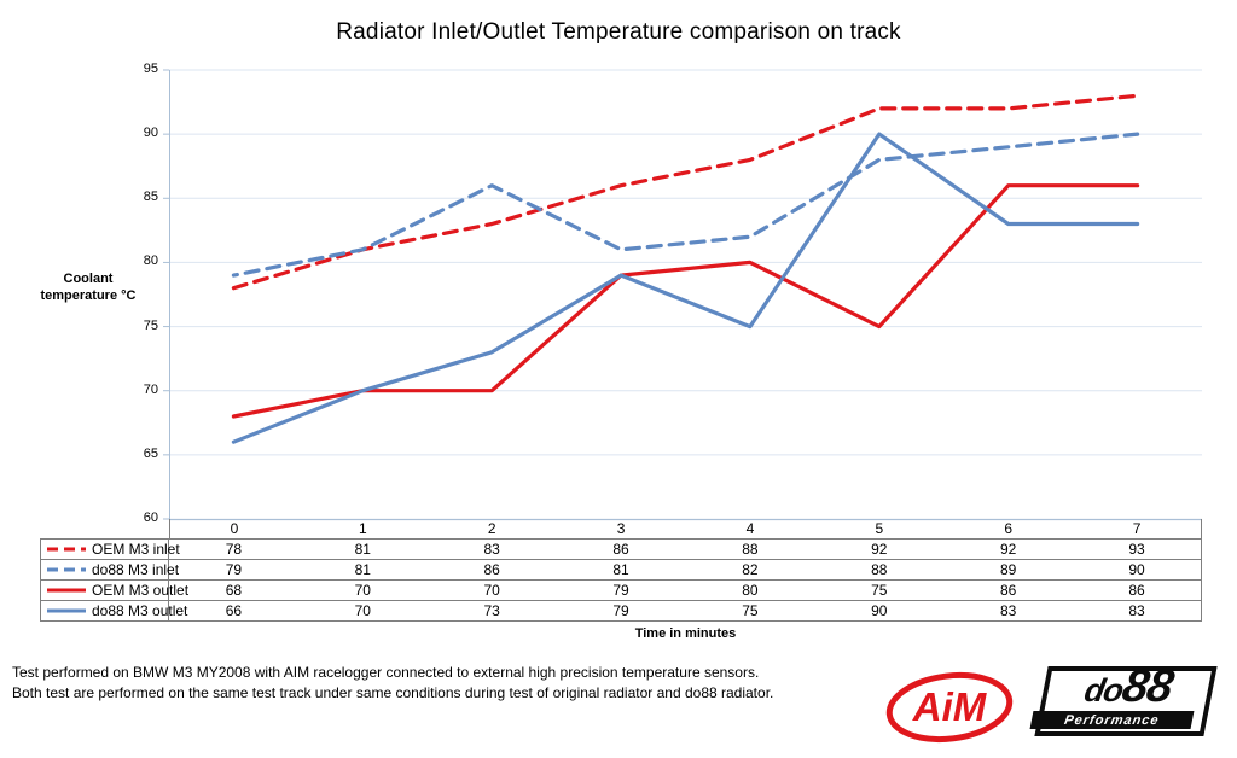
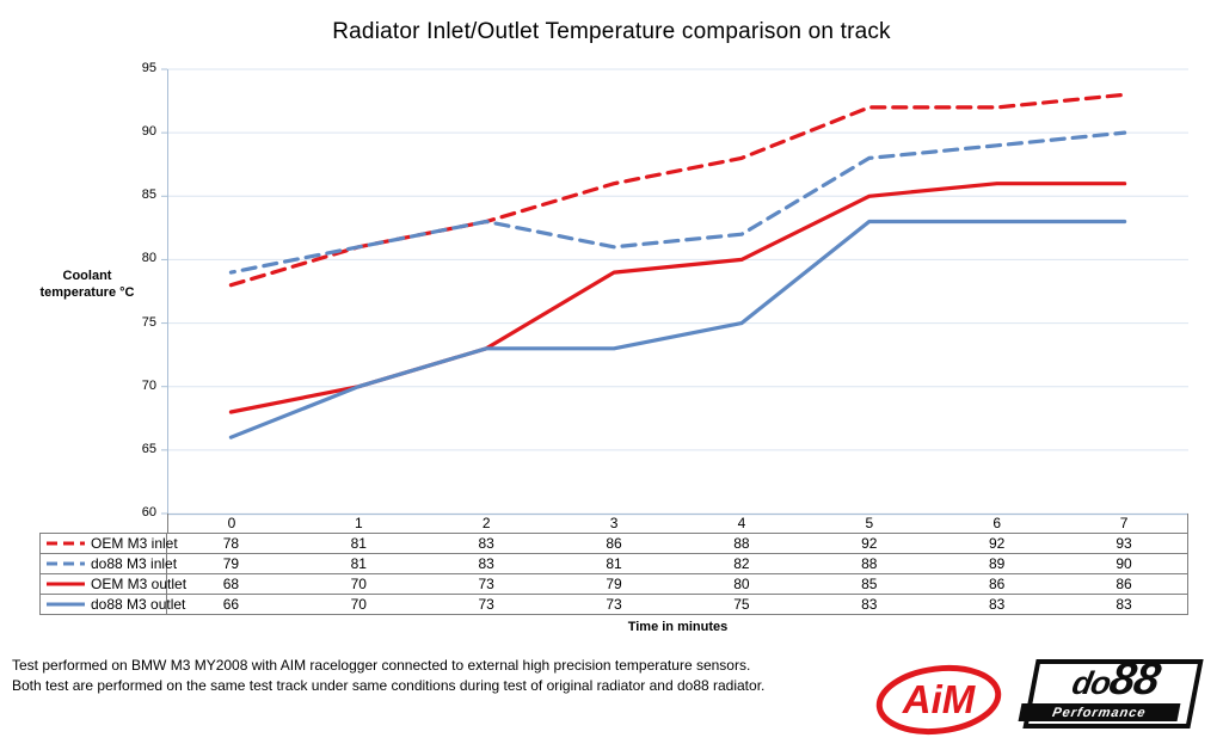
do88 M3 inlet/2: 86 -> 83
OEM M3 outlet/2: 70 -> 73
do88 M3 outlet/3: 79 -> 73
OEM M3 outlet/5: 75 -> 85
do88 M3 outlet/5: 90 -> 83
